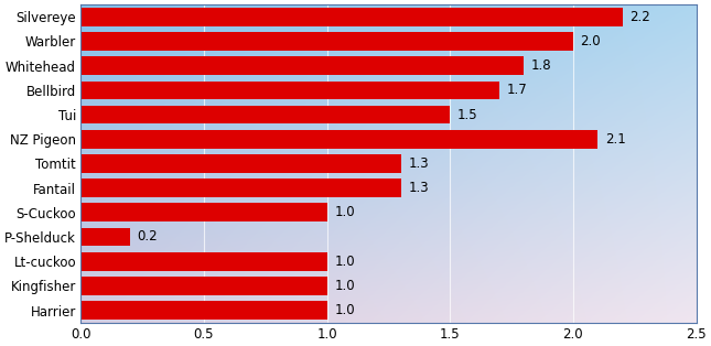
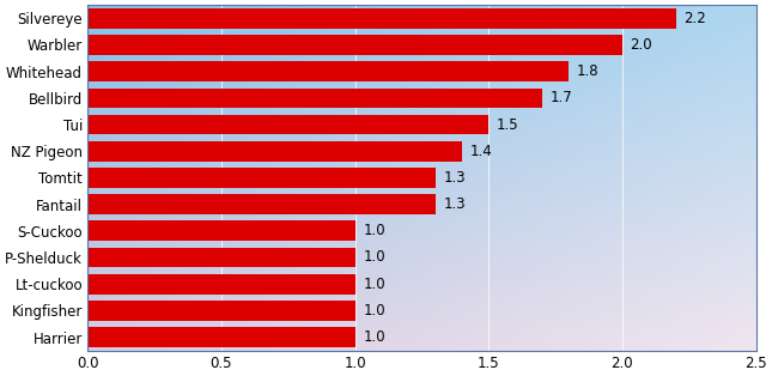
NZ Pigeon: 2.1 -> 1.4
P-Shelduck: 0.2 -> 1.0
